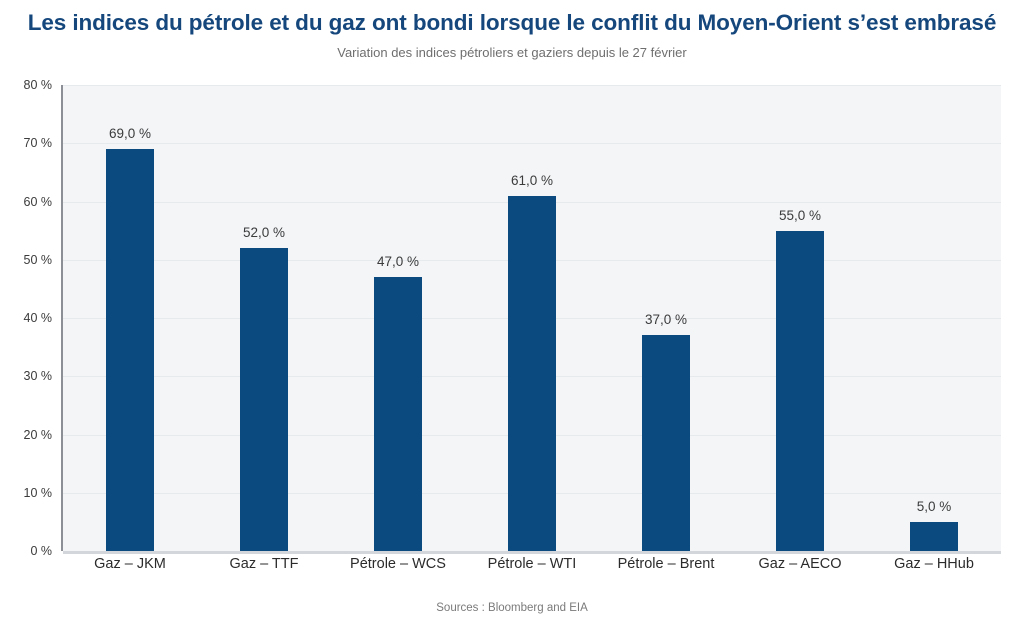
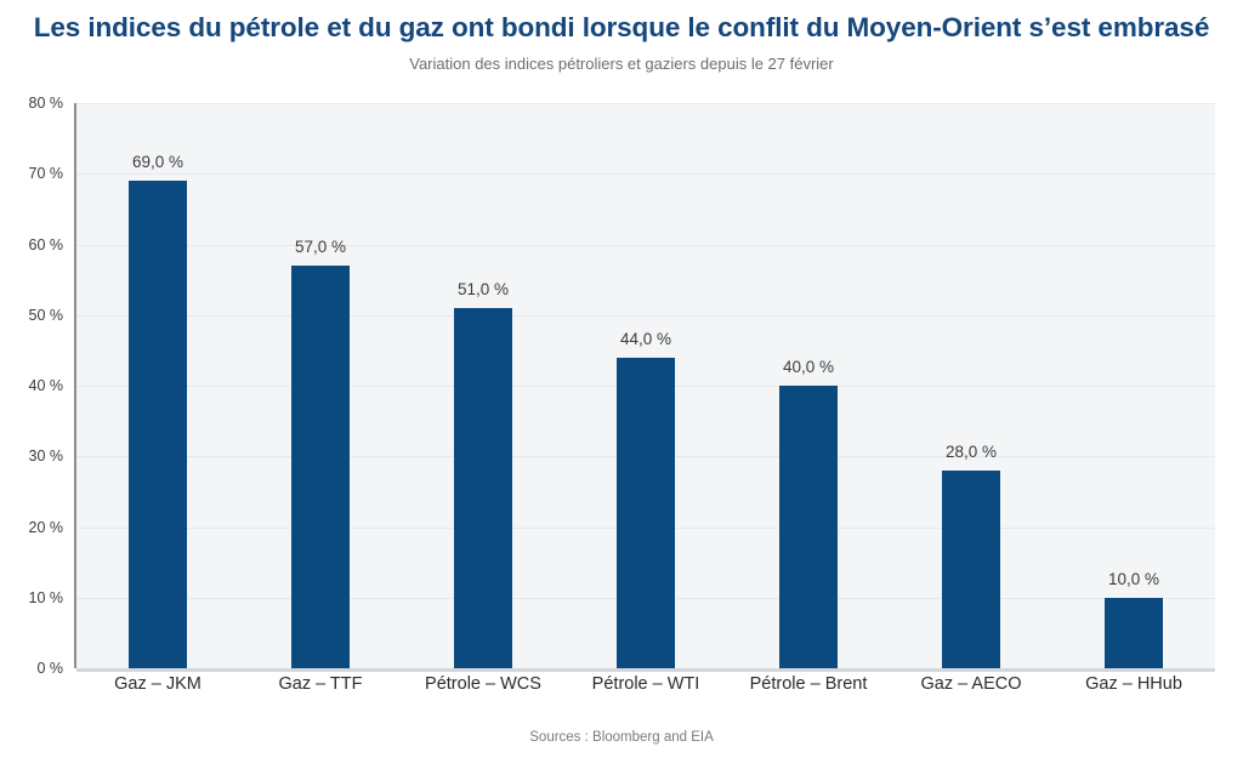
Gaz – TTF: 52,0 -> 57,0
Pétrole – WCS: 47,0 -> 51,0
Pétrole – WTI: 61,0 -> 44,0
Pétrole – Brent: 37,0 -> 40,0
Gaz – AECO: 55,0 -> 28,0
Gaz – HHub: 5,0 -> 10,0
